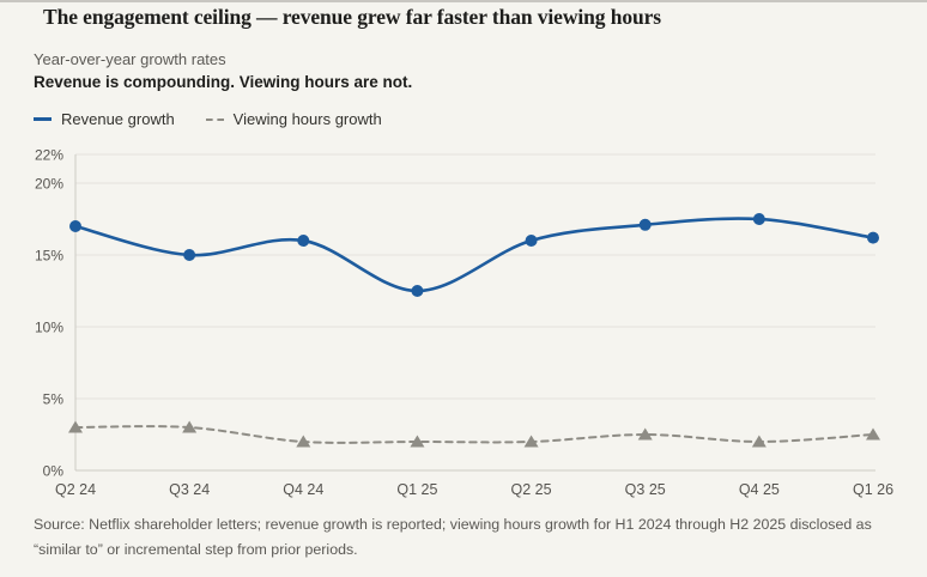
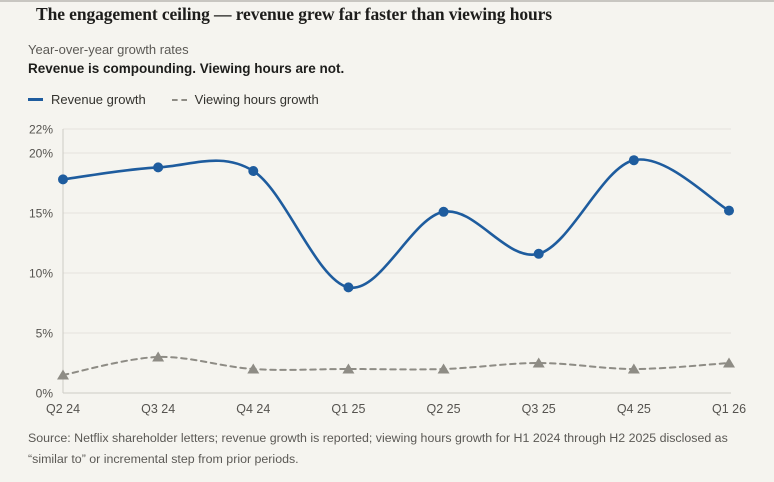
Revenue growth/Q2 24: 17.0% -> 17.8%
Viewing hours growth/Q2 24: 3.0% -> 1.5%
Revenue growth/Q3 24: 15.0% -> 18.8%
Revenue growth/Q4 24: 16.0% -> 18.5%
Revenue growth/Q1 25: 12.5% -> 8.8%
Revenue growth/Q2 25: 16.0% -> 15.1%
Revenue growth/Q3 25: 17.1% -> 11.6%
Revenue growth/Q4 25: 17.5% -> 19.4%
Revenue growth/Q1 26: 16.2% -> 15.2%
